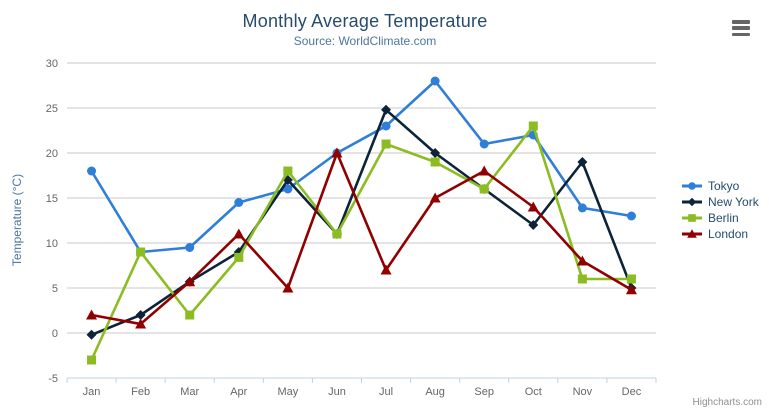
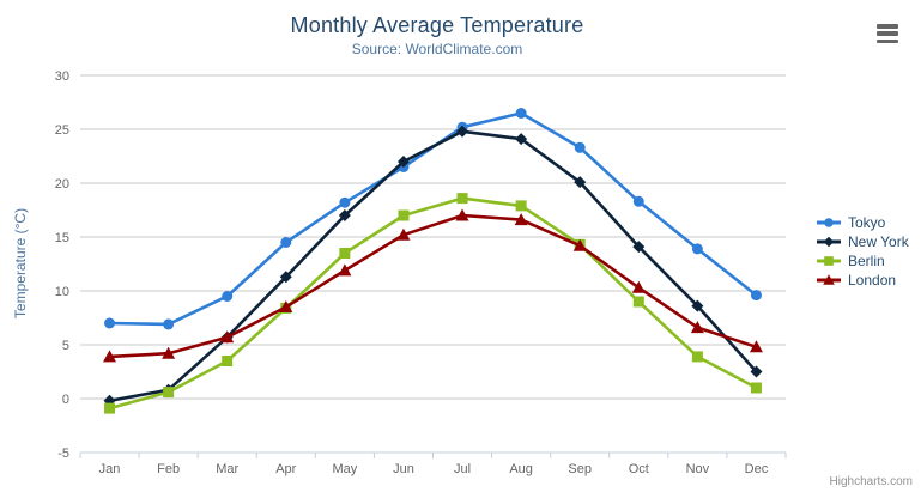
Tokyo/Jan: 18 -> 7
Berlin/Jan: -3 -> -1
London/Jan: 2 -> 4
Tokyo/Feb: 9 -> 7
New York/Feb: 2 -> 1
Berlin/Feb: 9 -> 1
London/Feb: 1 -> 4
Berlin/Mar: 2 -> 4
New York/Apr: 9 -> 11
London/Apr: 11 -> 8
Tokyo/May: 16 -> 18
Berlin/May: 18 -> 14
London/May: 5 -> 12
Tokyo/Jun: 20 -> 22
New York/Jun: 11 -> 22
Berlin/Jun: 11 -> 17
London/Jun: 20 -> 15
Tokyo/Jul: 23 -> 25
Berlin/Jul: 21 -> 19
London/Jul: 7 -> 17
Tokyo/Aug: 28 -> 26
New York/Aug: 20 -> 24
Berlin/Aug: 19 -> 18
London/Aug: 15 -> 17
Tokyo/Sep: 21 -> 23
New York/Sep: 16 -> 20
Berlin/Sep: 16 -> 14
London/Sep: 18 -> 14
Tokyo/Oct: 22 -> 18
New York/Oct: 12 -> 14
Berlin/Oct: 23 -> 9
London/Oct: 14 -> 10
New York/Nov: 19 -> 9
Berlin/Nov: 6 -> 4
London/Nov: 8 -> 7
Tokyo/Dec: 13 -> 10
New York/Dec: 5 -> 2
Berlin/Dec: 6 -> 1
